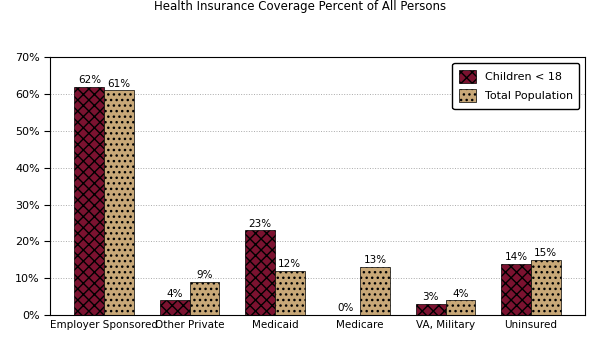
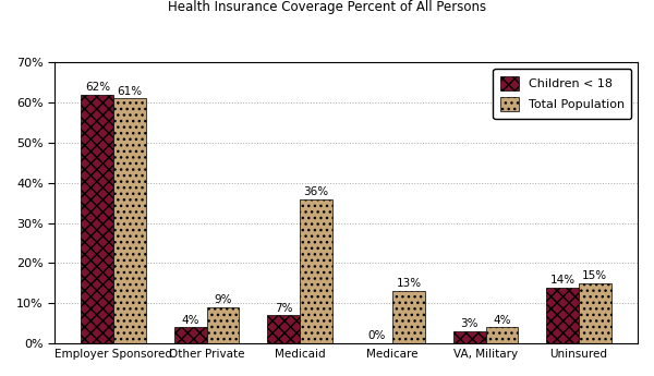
Children < 18/Medicaid: 23% -> 7%
Total Population/Medicaid: 12% -> 36%
